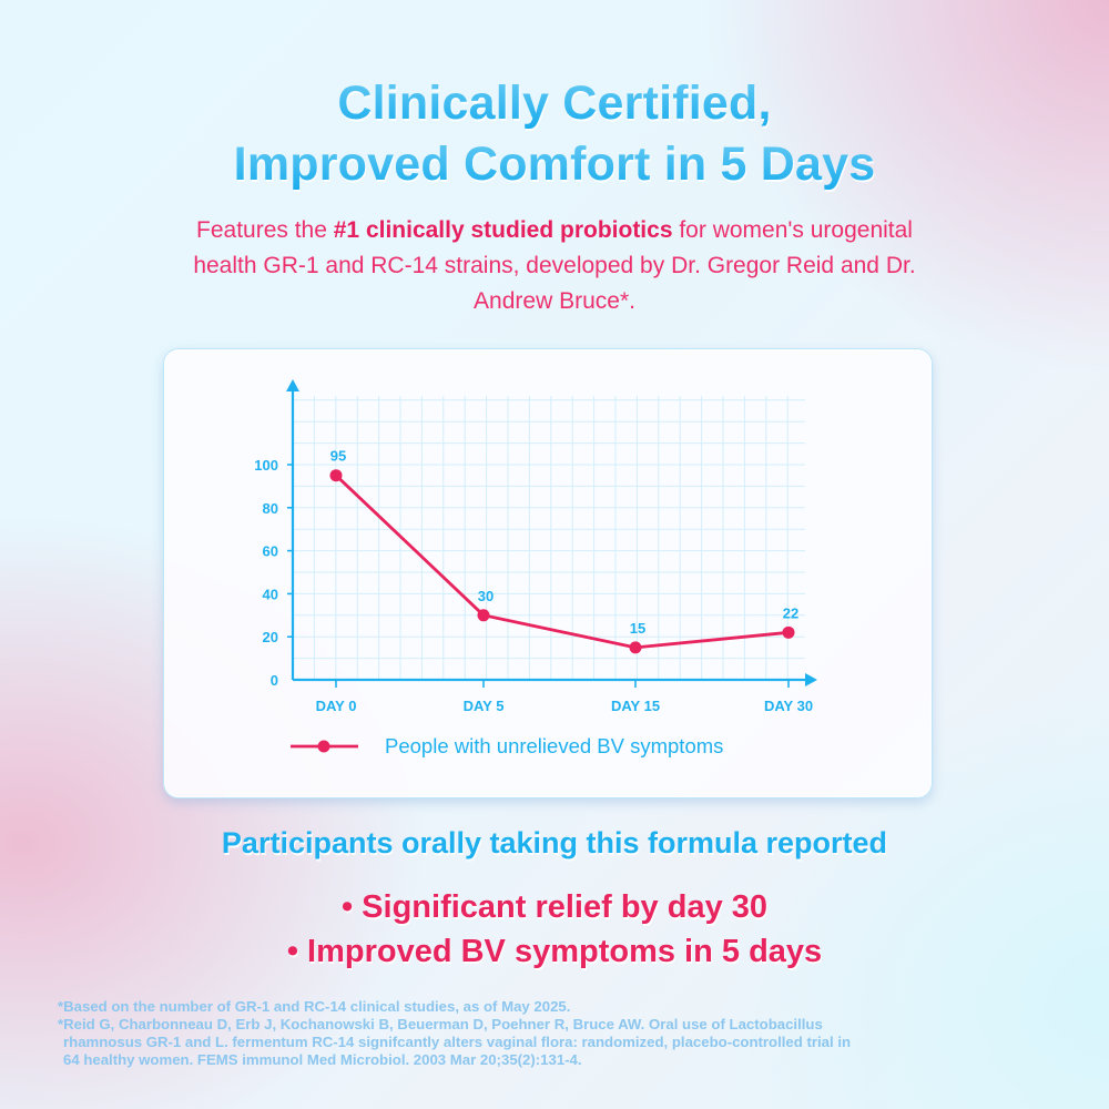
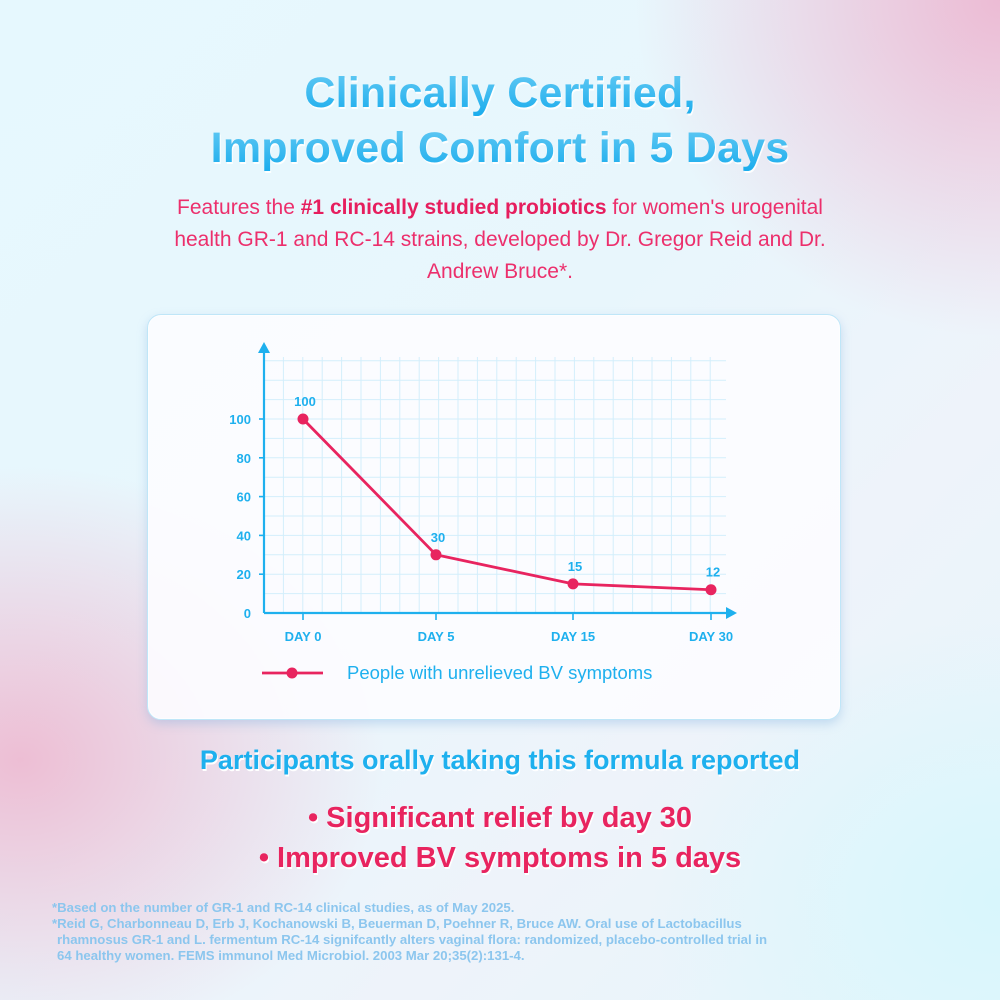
DAY 0: 95 -> 100
DAY 30: 22 -> 12
